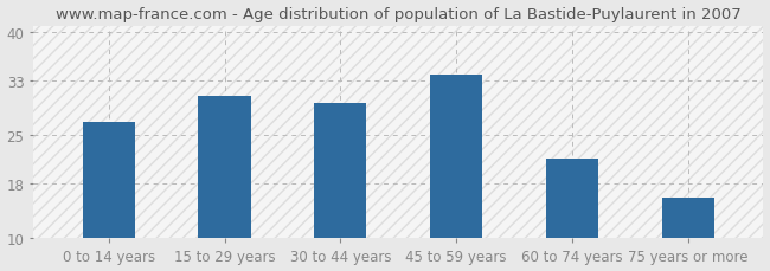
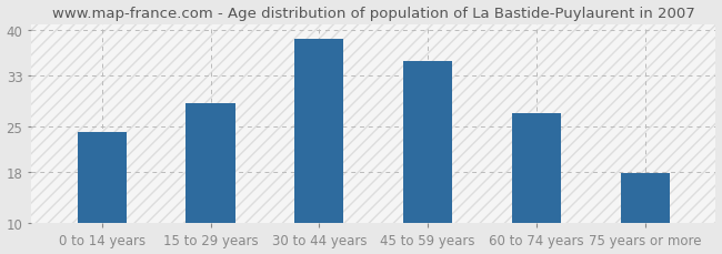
0 to 14 years: 27.0 -> 24.2
15 to 29 years: 30.8 -> 28.6
30 to 44 years: 29.8 -> 38.6
45 to 59 years: 33.8 -> 35.3
60 to 74 years: 21.6 -> 27.2
75 years or more: 16.0 -> 17.8
